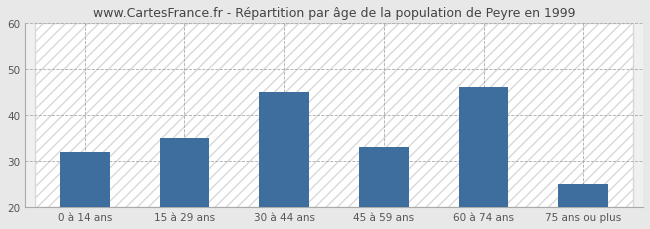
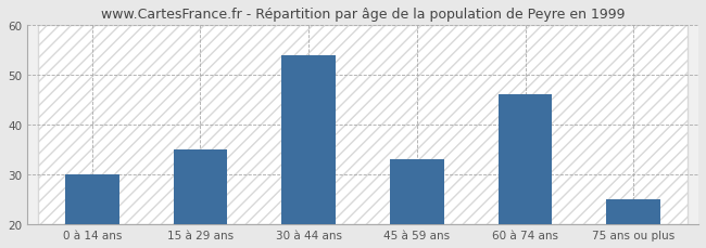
0 à 14 ans: 32 -> 30
30 à 44 ans: 45 -> 54
